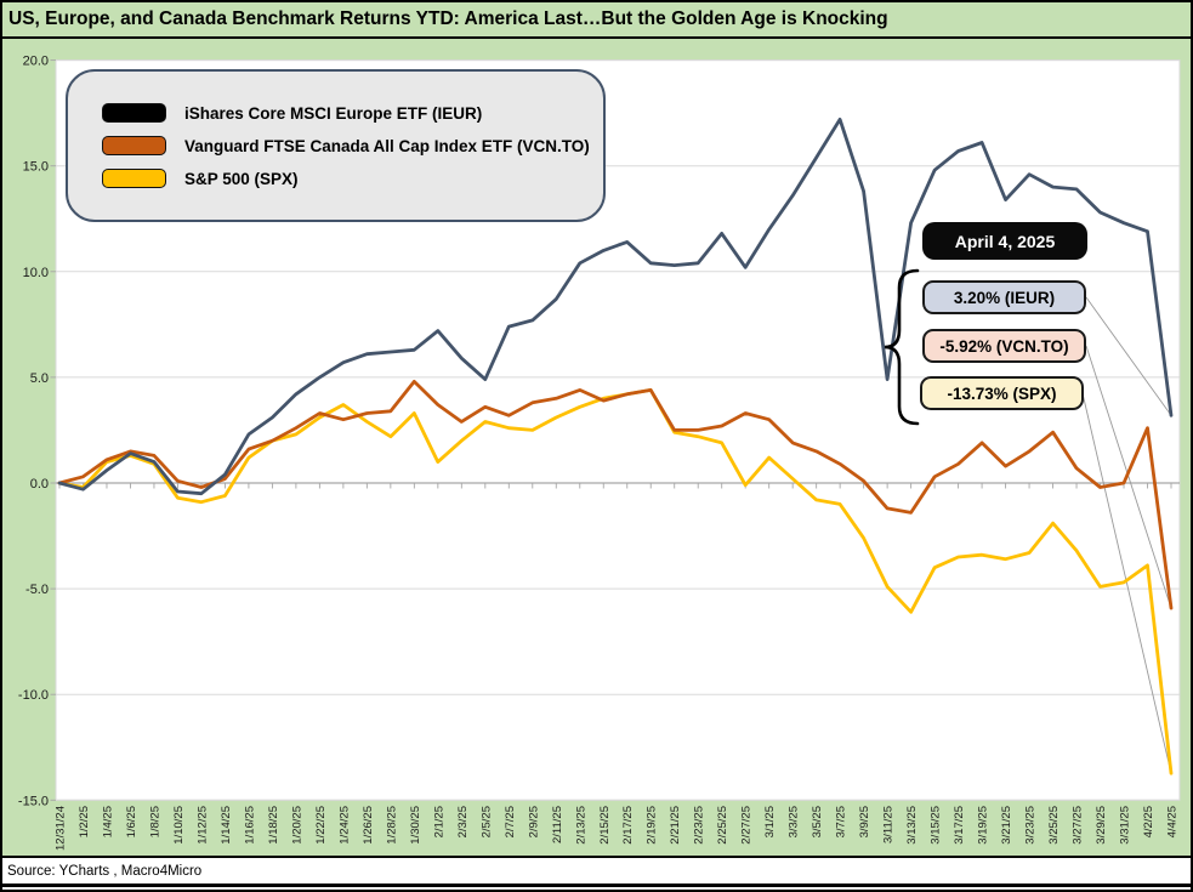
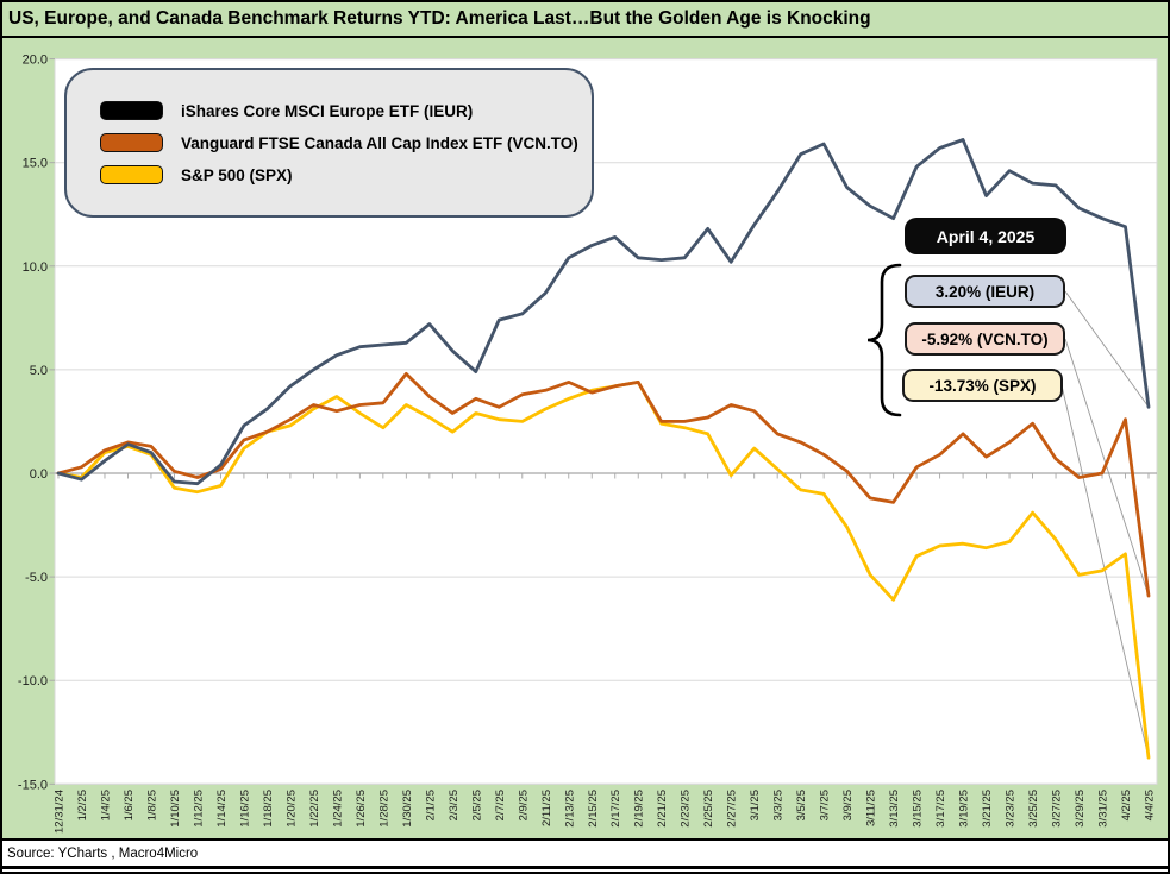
S&P 500 (SPX)/2/1/25: 1.0 -> 2.7
iShares Core MSCI Europe ETF (IEUR)/3/7/25: 17.2 -> 15.9
iShares Core MSCI Europe ETF (IEUR)/3/11/25: 4.9 -> 12.9
